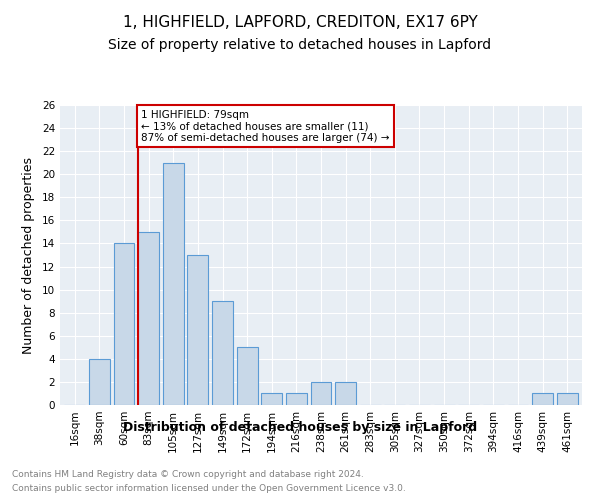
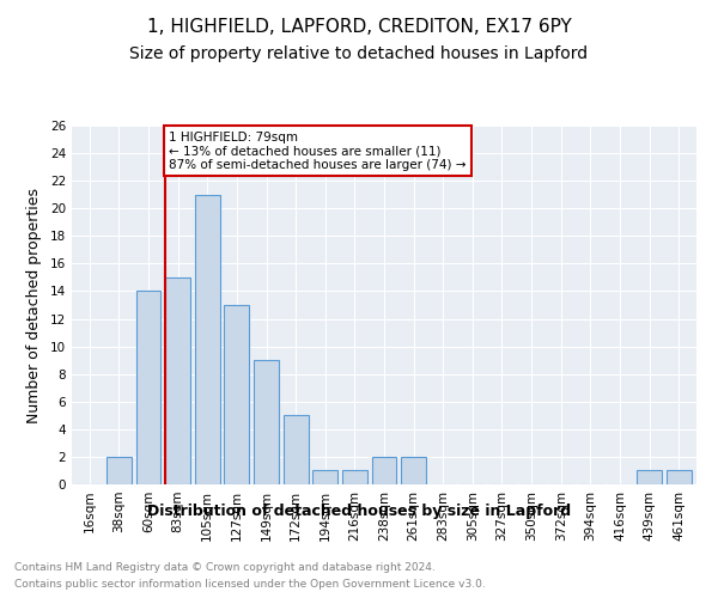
38sqm: 4 -> 2
